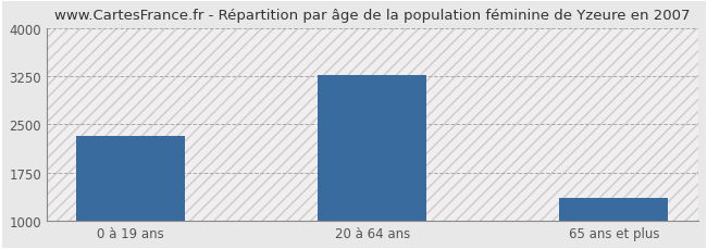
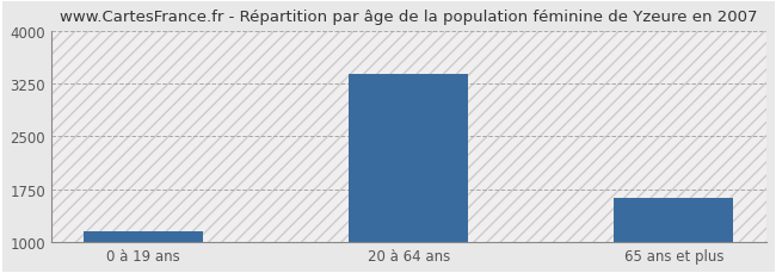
0 à 19 ans: 2320 -> 1150
20 à 64 ans: 3260 -> 3390
65 ans et plus: 1360 -> 1630
